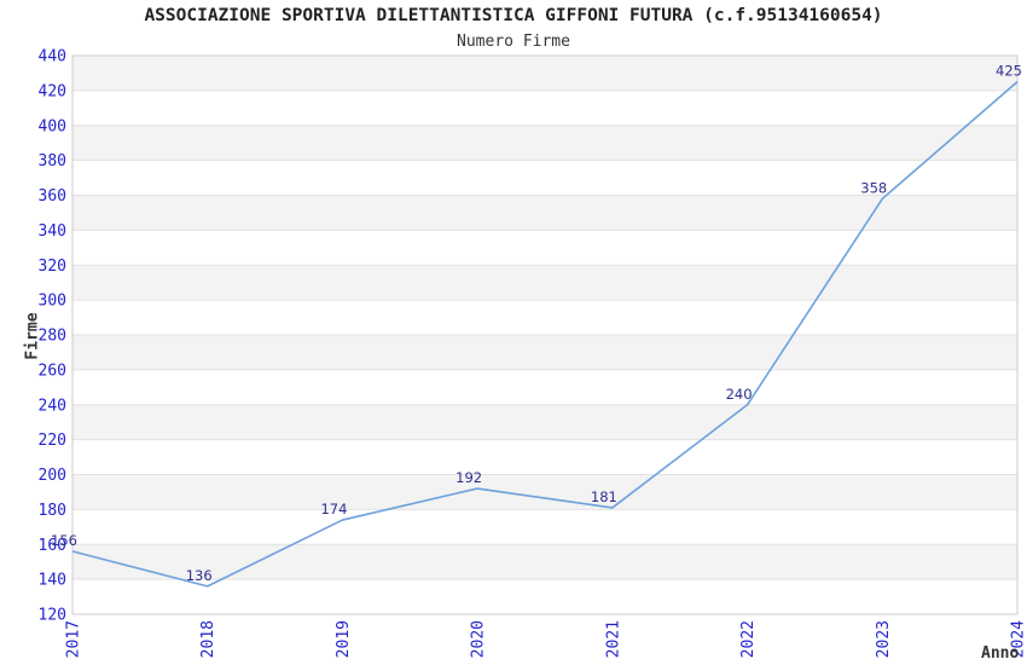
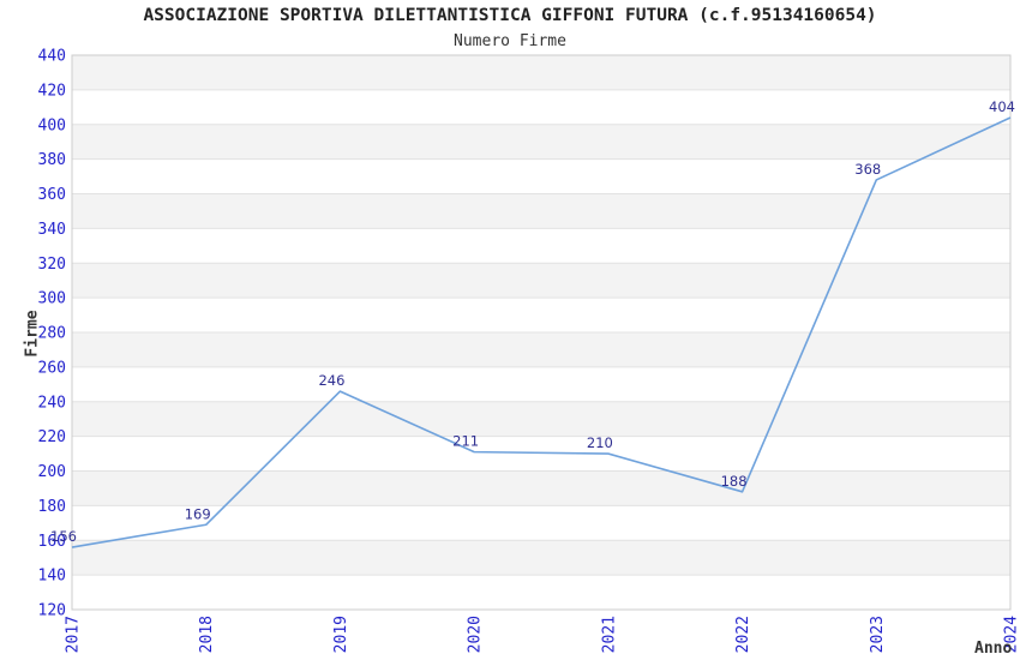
2018: 136 -> 169
2019: 174 -> 246
2020: 192 -> 211
2021: 181 -> 210
2022: 240 -> 188
2023: 358 -> 368
2024: 425 -> 404
